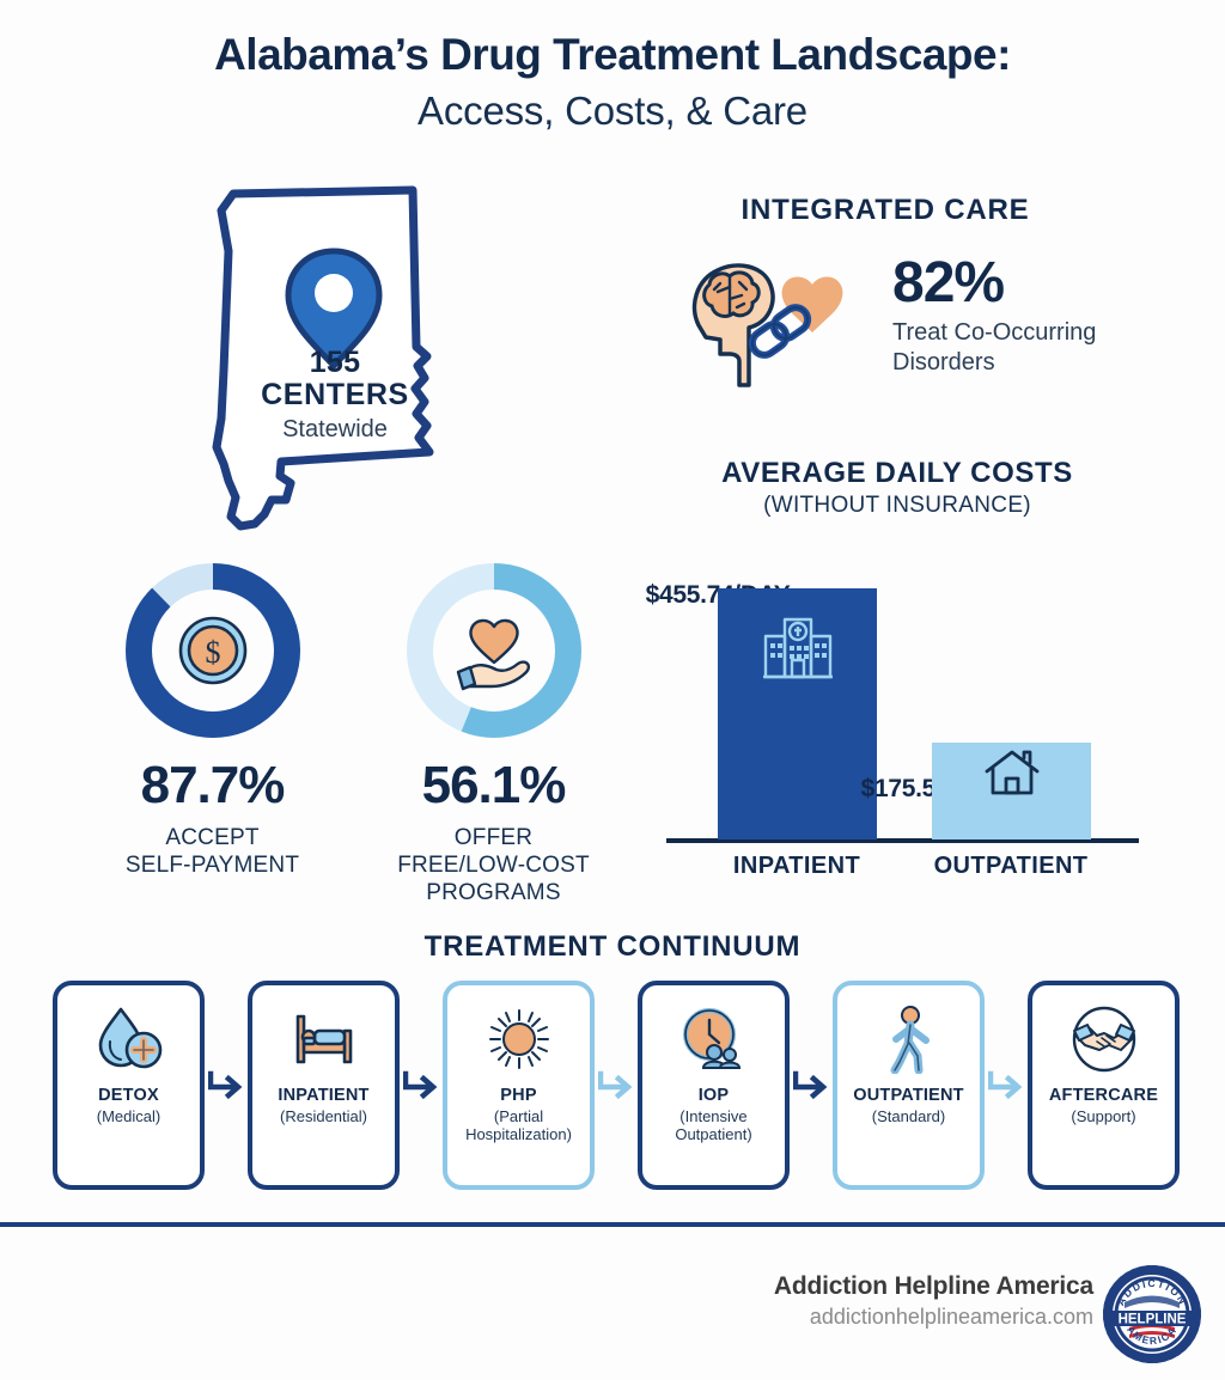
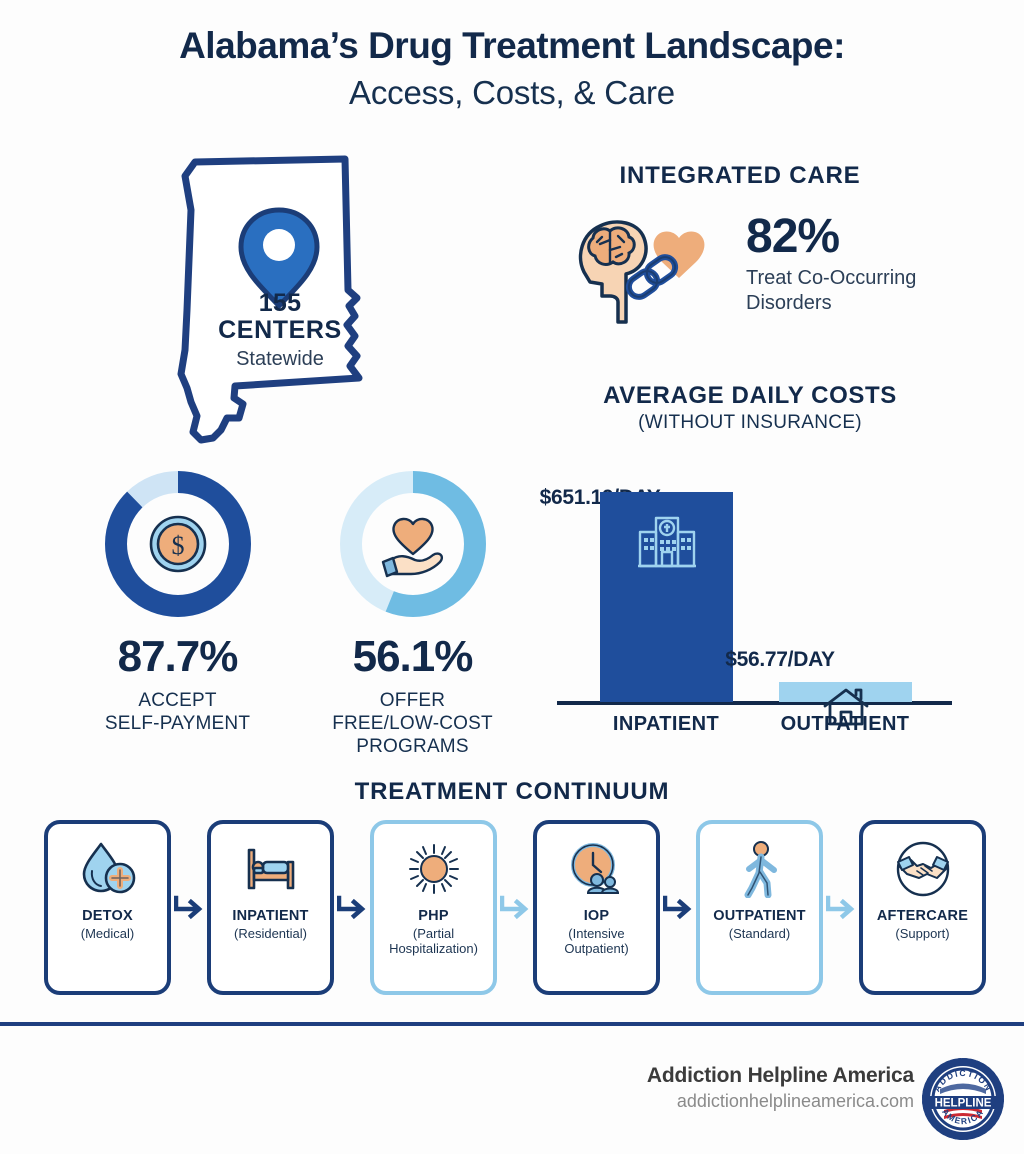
INPATIENT: 455.74 -> 651.19
OUTPATIENT: 175.56 -> 56.77
